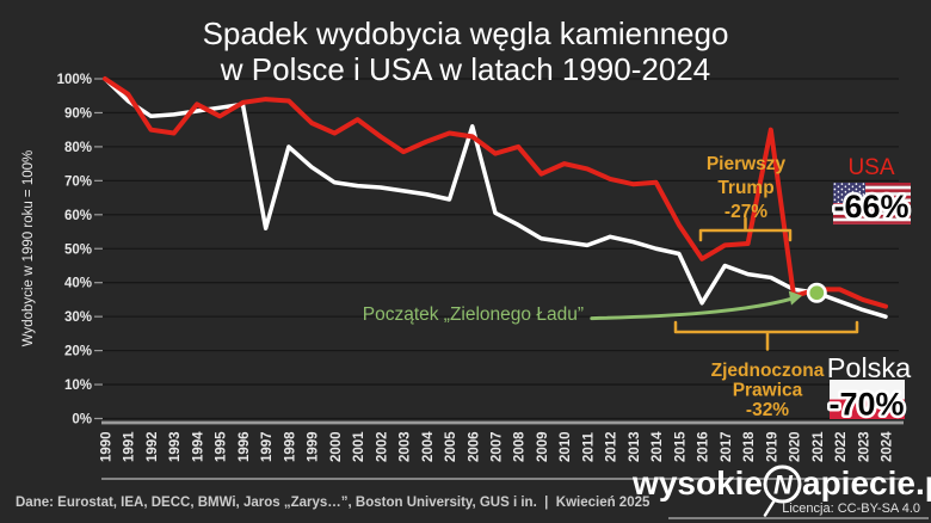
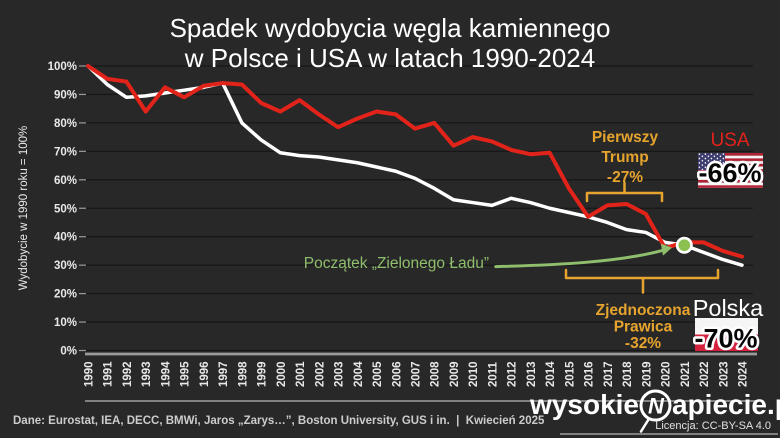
USA/1992: 85% -> 94%
Polska/1997: 56% -> 94%
Polska/2006: 86% -> 63%
Polska/2016: 34% -> 47%
USA/2019: 85% -> 48%
